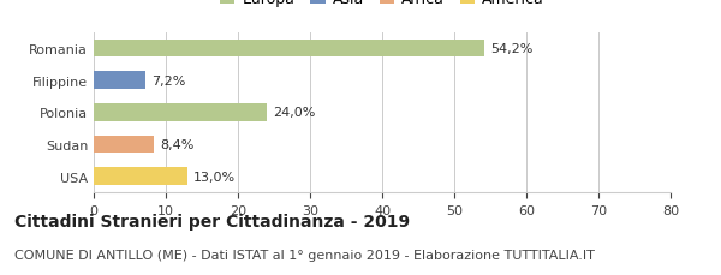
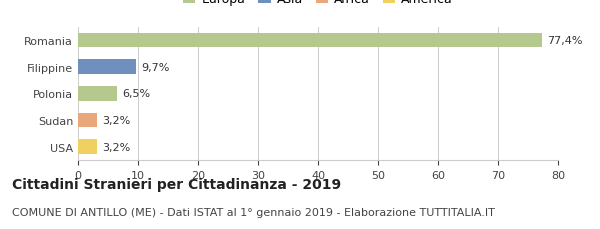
Romania: 54,2% -> 77,4%
Filippine: 7,2% -> 9,7%
Polonia: 24,0% -> 6,5%
Sudan: 8,4% -> 3,2%
USA: 13,0% -> 3,2%
